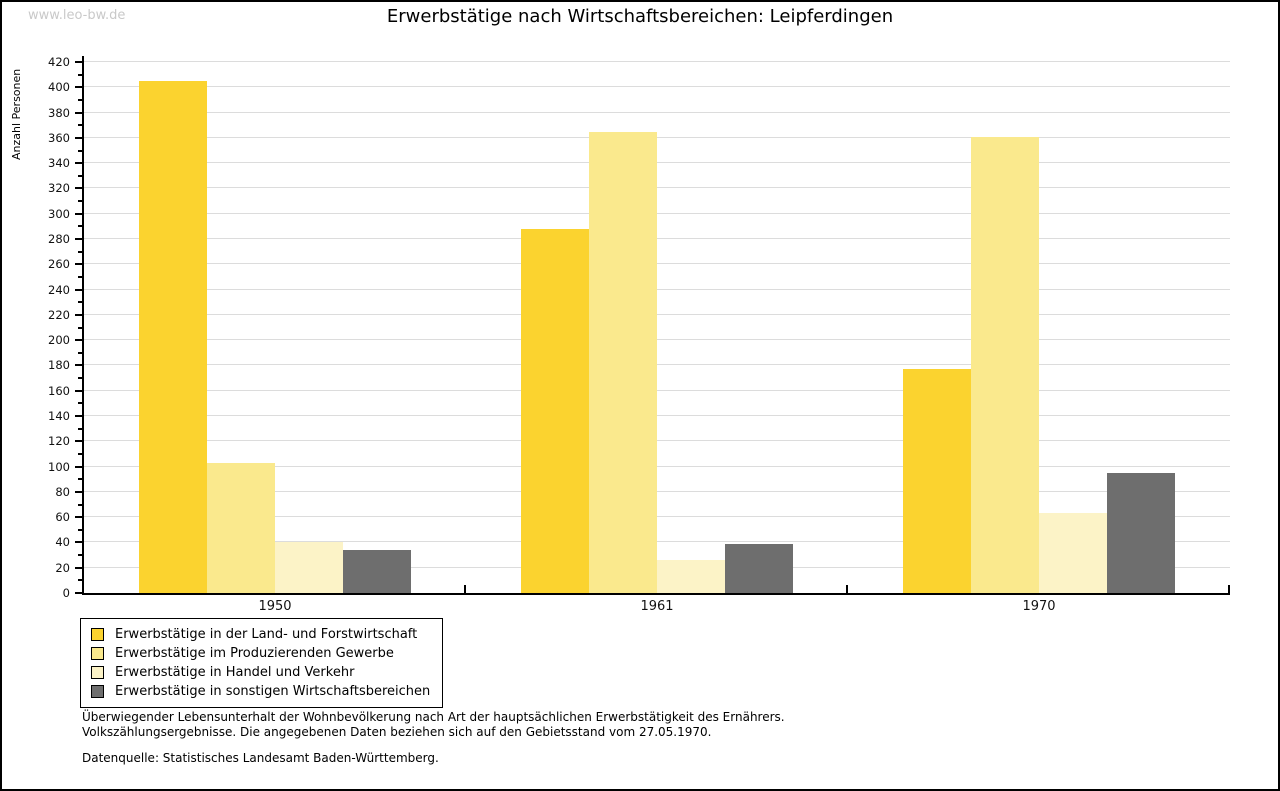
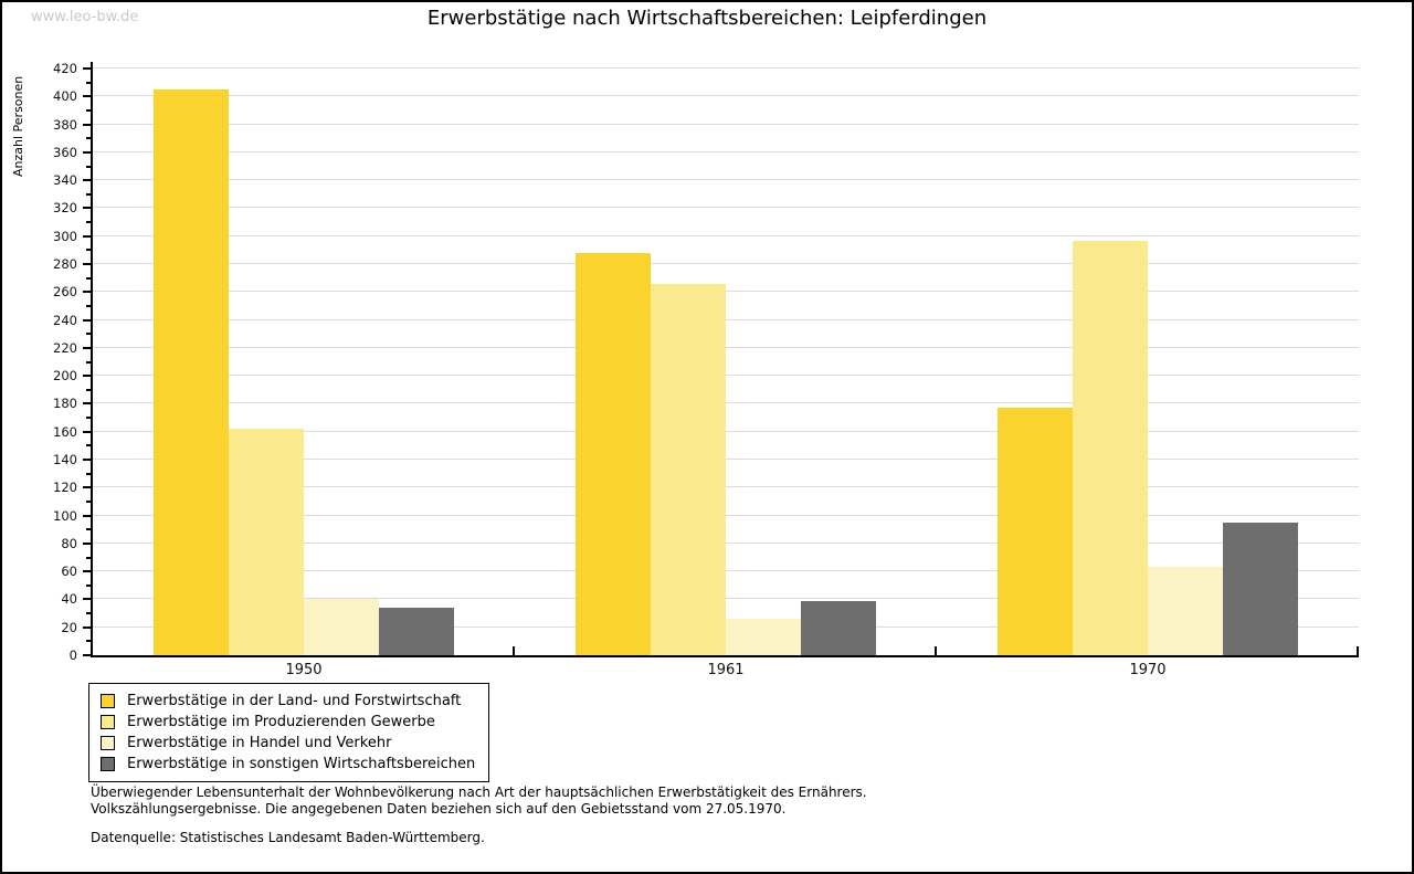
Erwerbstätige im Produzierenden Gewerbe/1950: 103 -> 162
Erwerbstätige im Produzierenden Gewerbe/1961: 365 -> 266
Erwerbstätige im Produzierenden Gewerbe/1970: 361 -> 297
